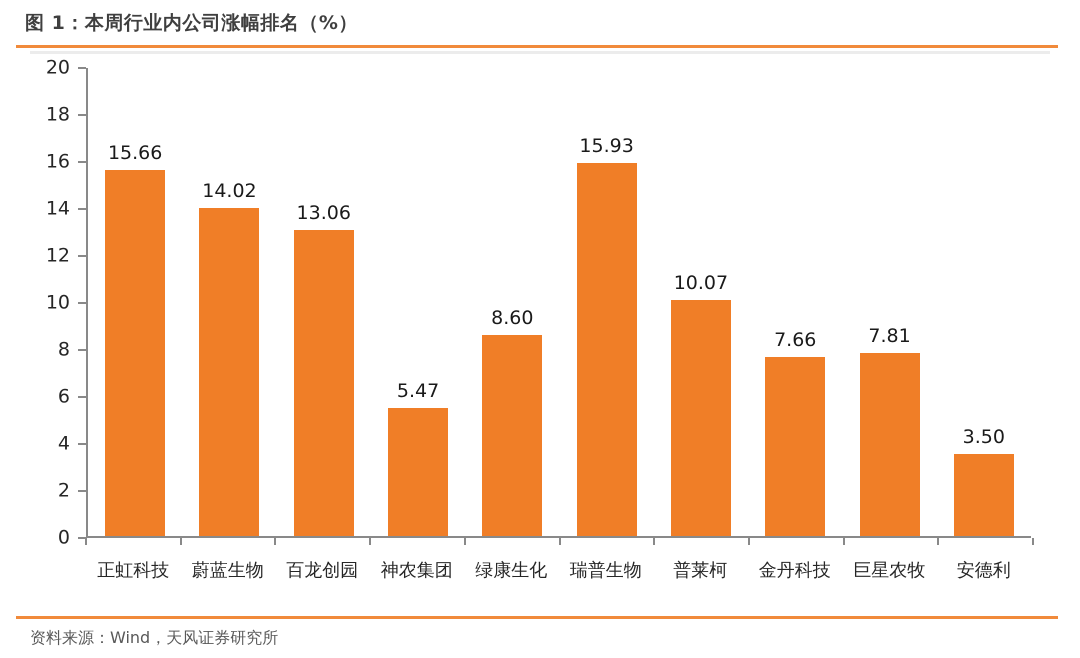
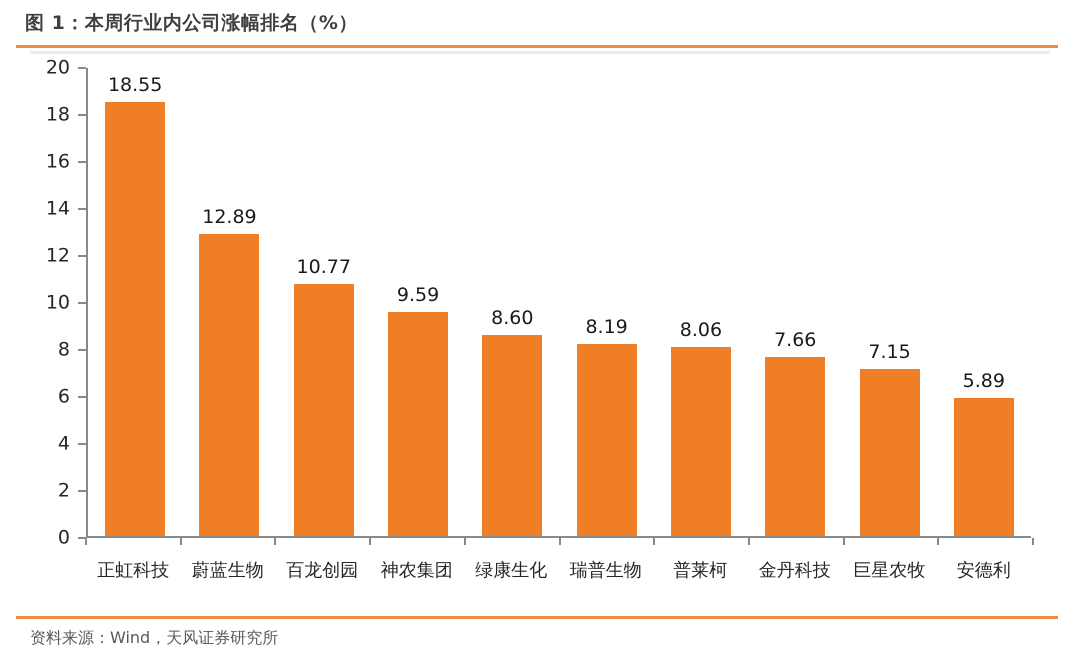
正虹科技: 15.66 -> 18.55
蔚蓝生物: 14.02 -> 12.89
百龙创园: 13.06 -> 10.77
神农集团: 5.47 -> 9.59
瑞普生物: 15.93 -> 8.19
普莱柯: 10.07 -> 8.06
巨星农牧: 7.81 -> 7.15
安德利: 3.50 -> 5.89
